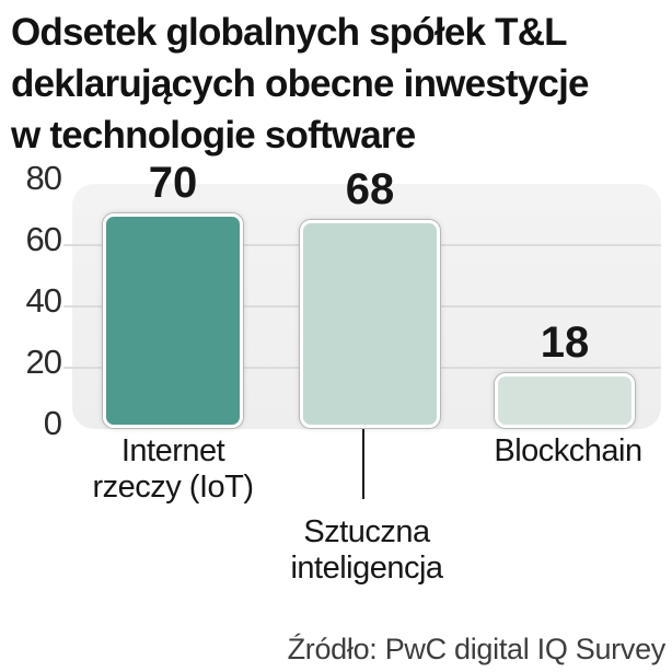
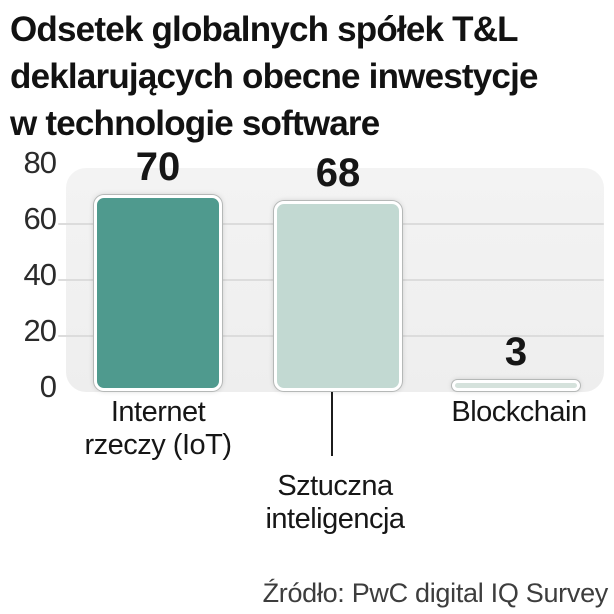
Blockchain: 18 -> 3
